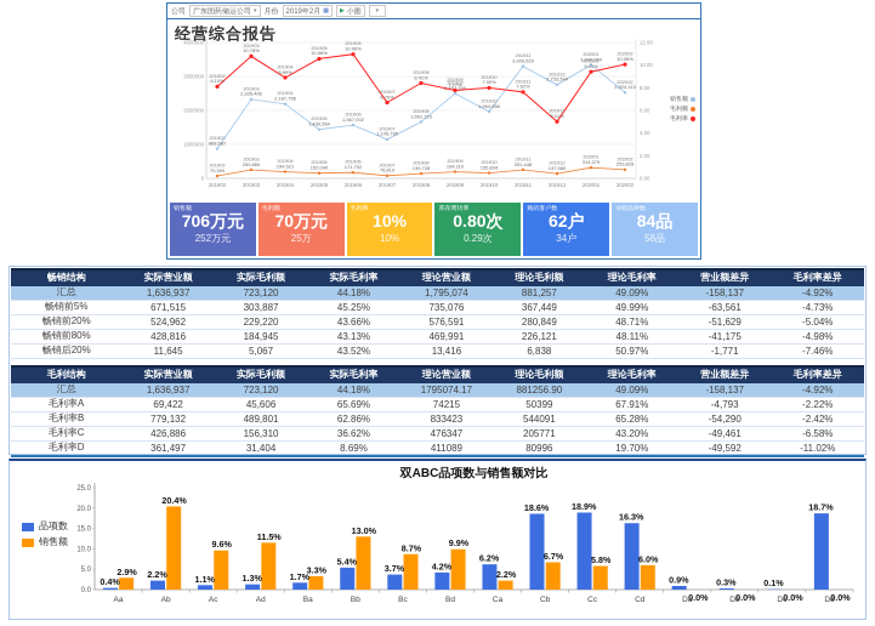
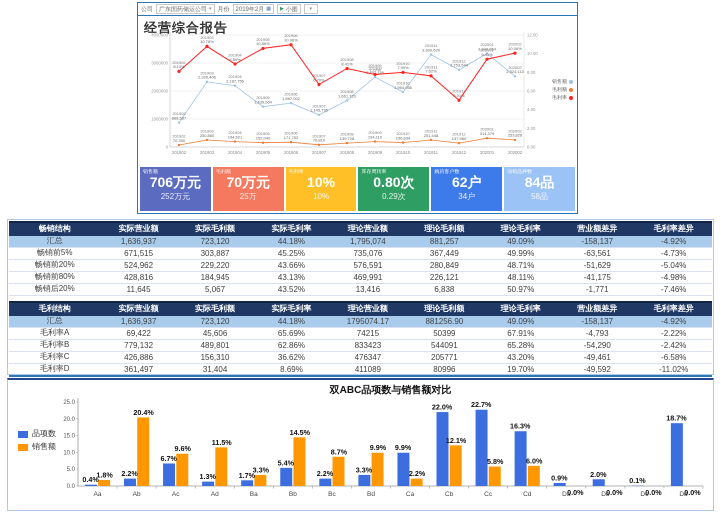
双ABC品项数与销售额对比/销售额/Aa: 2.9% -> 1.8%
双ABC品项数与销售额对比/品项数/Ac: 1.1% -> 6.7%
双ABC品项数与销售额对比/销售额/Bb: 13.0% -> 14.5%
双ABC品项数与销售额对比/品项数/Bc: 3.7% -> 2.2%
双ABC品项数与销售额对比/品项数/Bd: 4.2% -> 3.3%
双ABC品项数与销售额对比/品项数/Ca: 6.2% -> 9.9%
双ABC品项数与销售额对比/品项数/Cb: 18.6% -> 22.0%
双ABC品项数与销售额对比/销售额/Cb: 6.7% -> 12.1%
双ABC品项数与销售额对比/品项数/Cc: 18.9% -> 22.7%
双ABC品项数与销售额对比/品项数/Db: 0.3% -> 2.0%
